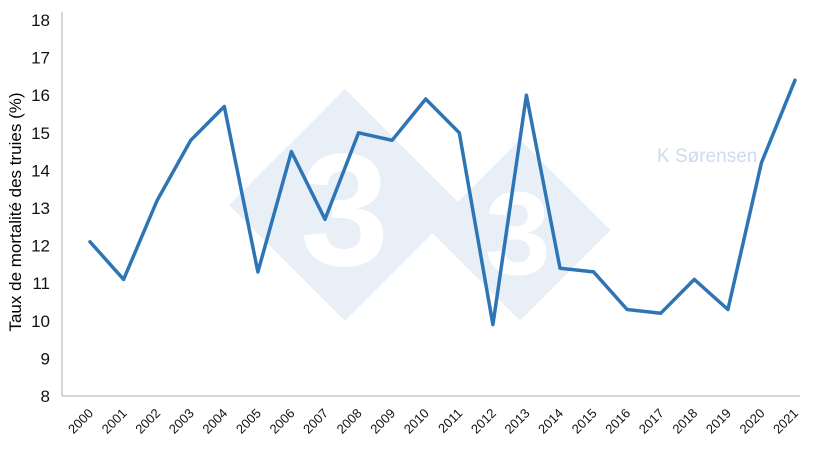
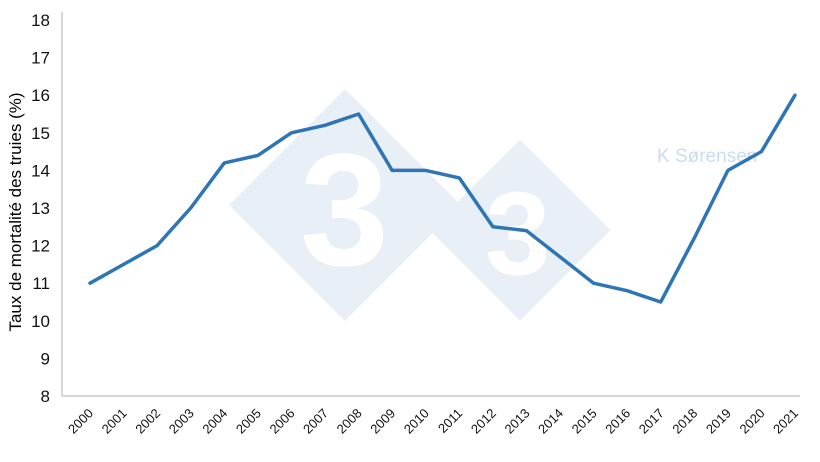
2000: 12.1 -> 11.0
2001: 11.1 -> 11.5
2002: 13.2 -> 12.0
2003: 14.8 -> 13.0
2004: 15.7 -> 14.2
2005: 11.3 -> 14.4
2006: 14.5 -> 15.0
2007: 12.7 -> 15.2
2008: 15.0 -> 15.5
2009: 14.8 -> 14.0
2010: 15.9 -> 14.0
2011: 15.0 -> 13.8
2012: 9.9 -> 12.5
2013: 16.0 -> 12.4
2014: 11.4 -> 11.7
2015: 11.3 -> 11.0
2016: 10.3 -> 10.8
2017: 10.2 -> 10.5
2018: 11.1 -> 12.2
2019: 10.3 -> 14.0
2020: 14.2 -> 14.5
2021: 16.4 -> 16.0
